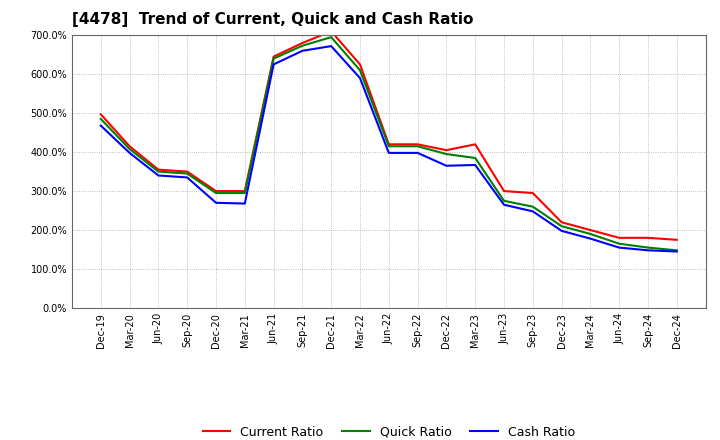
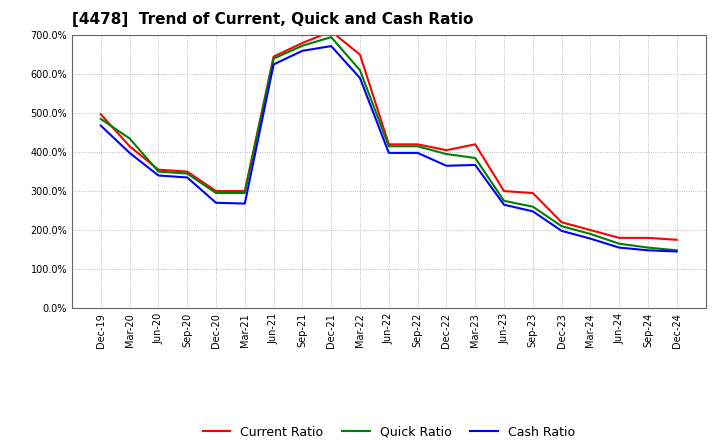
Quick Ratio/Mar-20: 408% -> 435%
Current Ratio/Mar-22: 625% -> 650%
